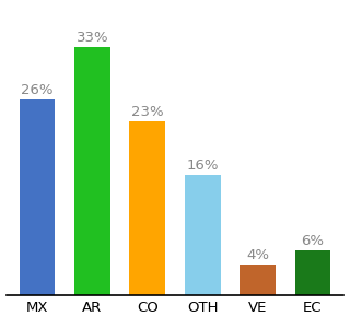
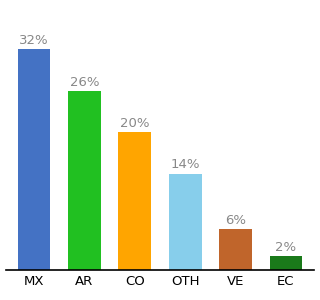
MX: 26% -> 32%
AR: 33% -> 26%
CO: 23% -> 20%
OTH: 16% -> 14%
VE: 4% -> 6%
EC: 6% -> 2%
